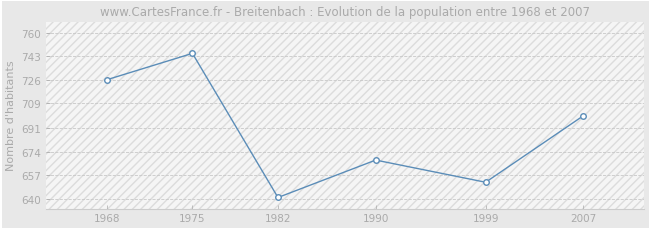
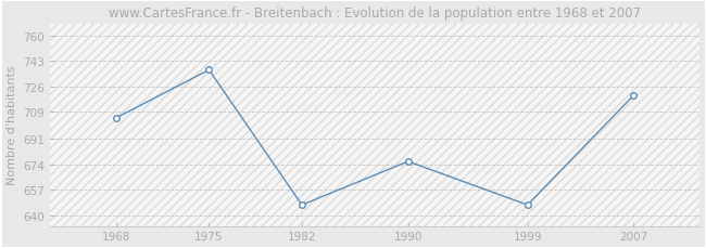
1968: 726 -> 705
1975: 745 -> 737
1982: 641 -> 647
1990: 668 -> 676
1999: 652 -> 647
2007: 700 -> 720
